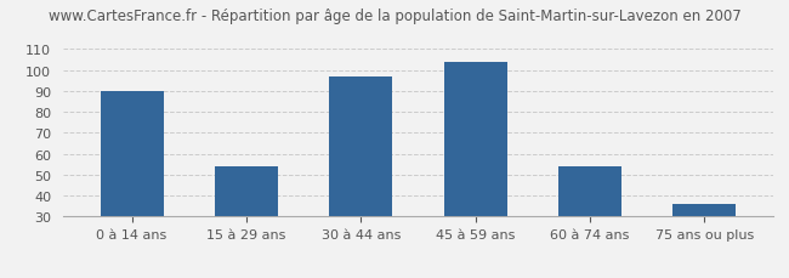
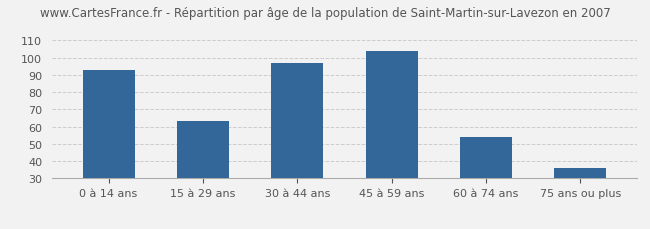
0 à 14 ans: 90 -> 93
15 à 29 ans: 54 -> 63
